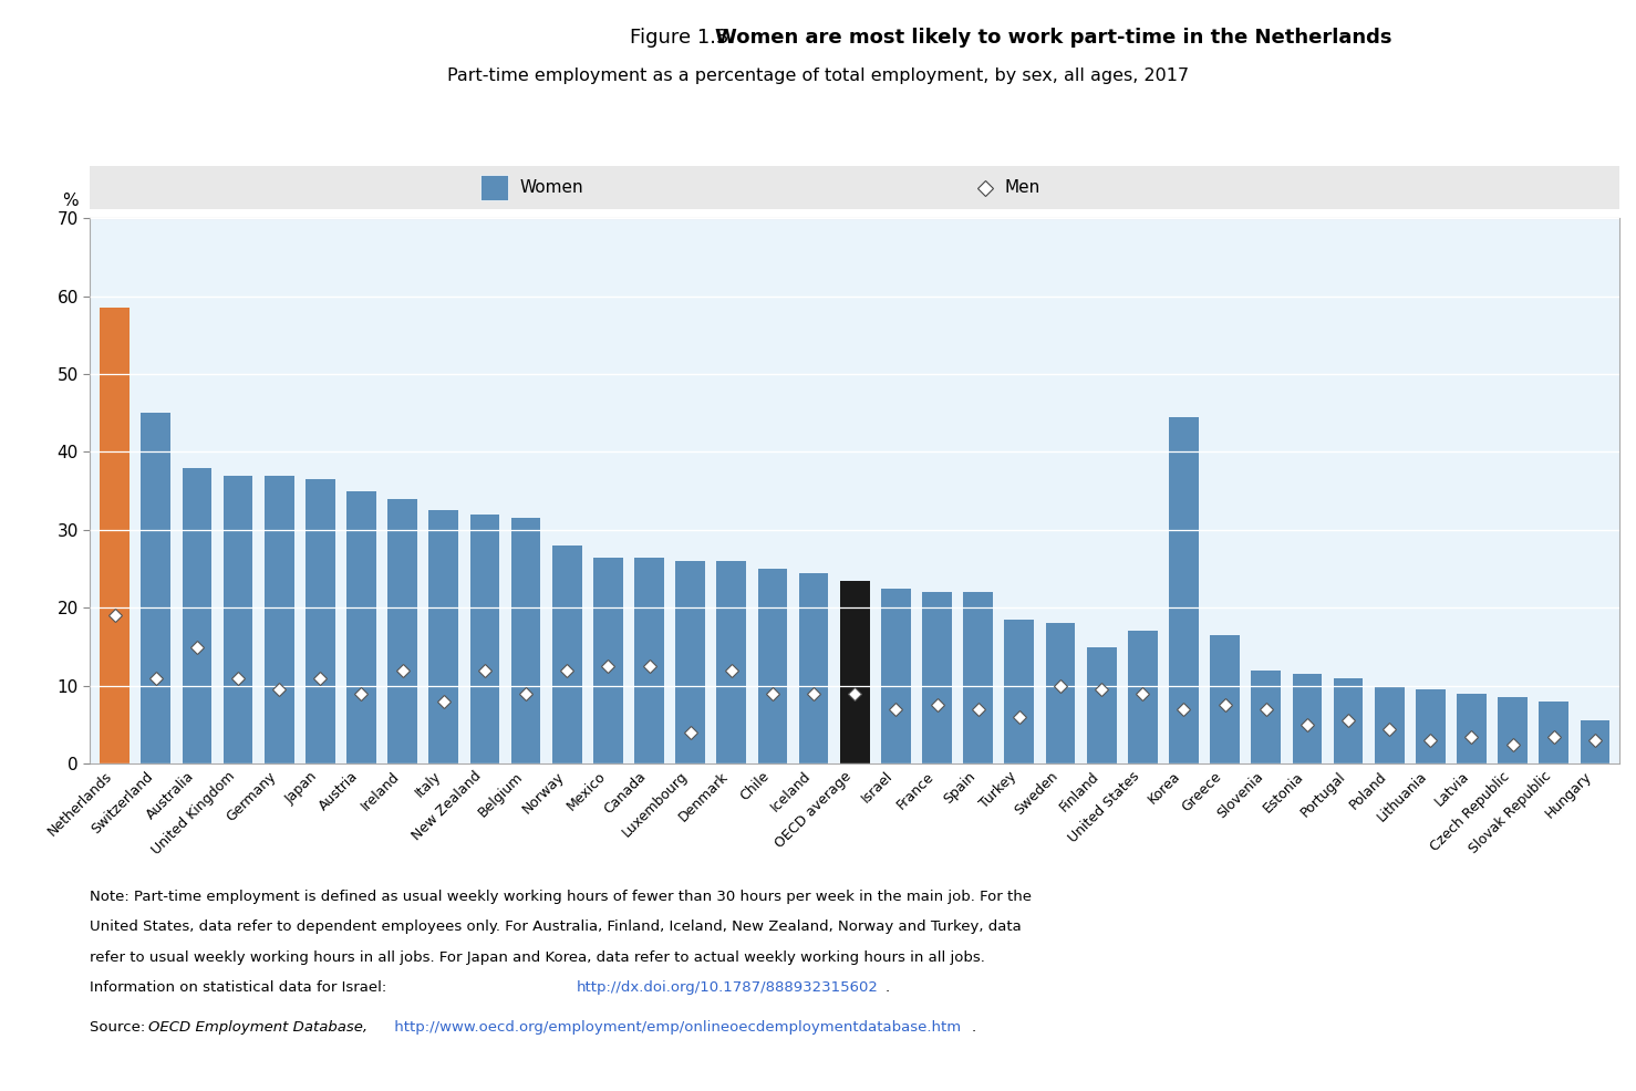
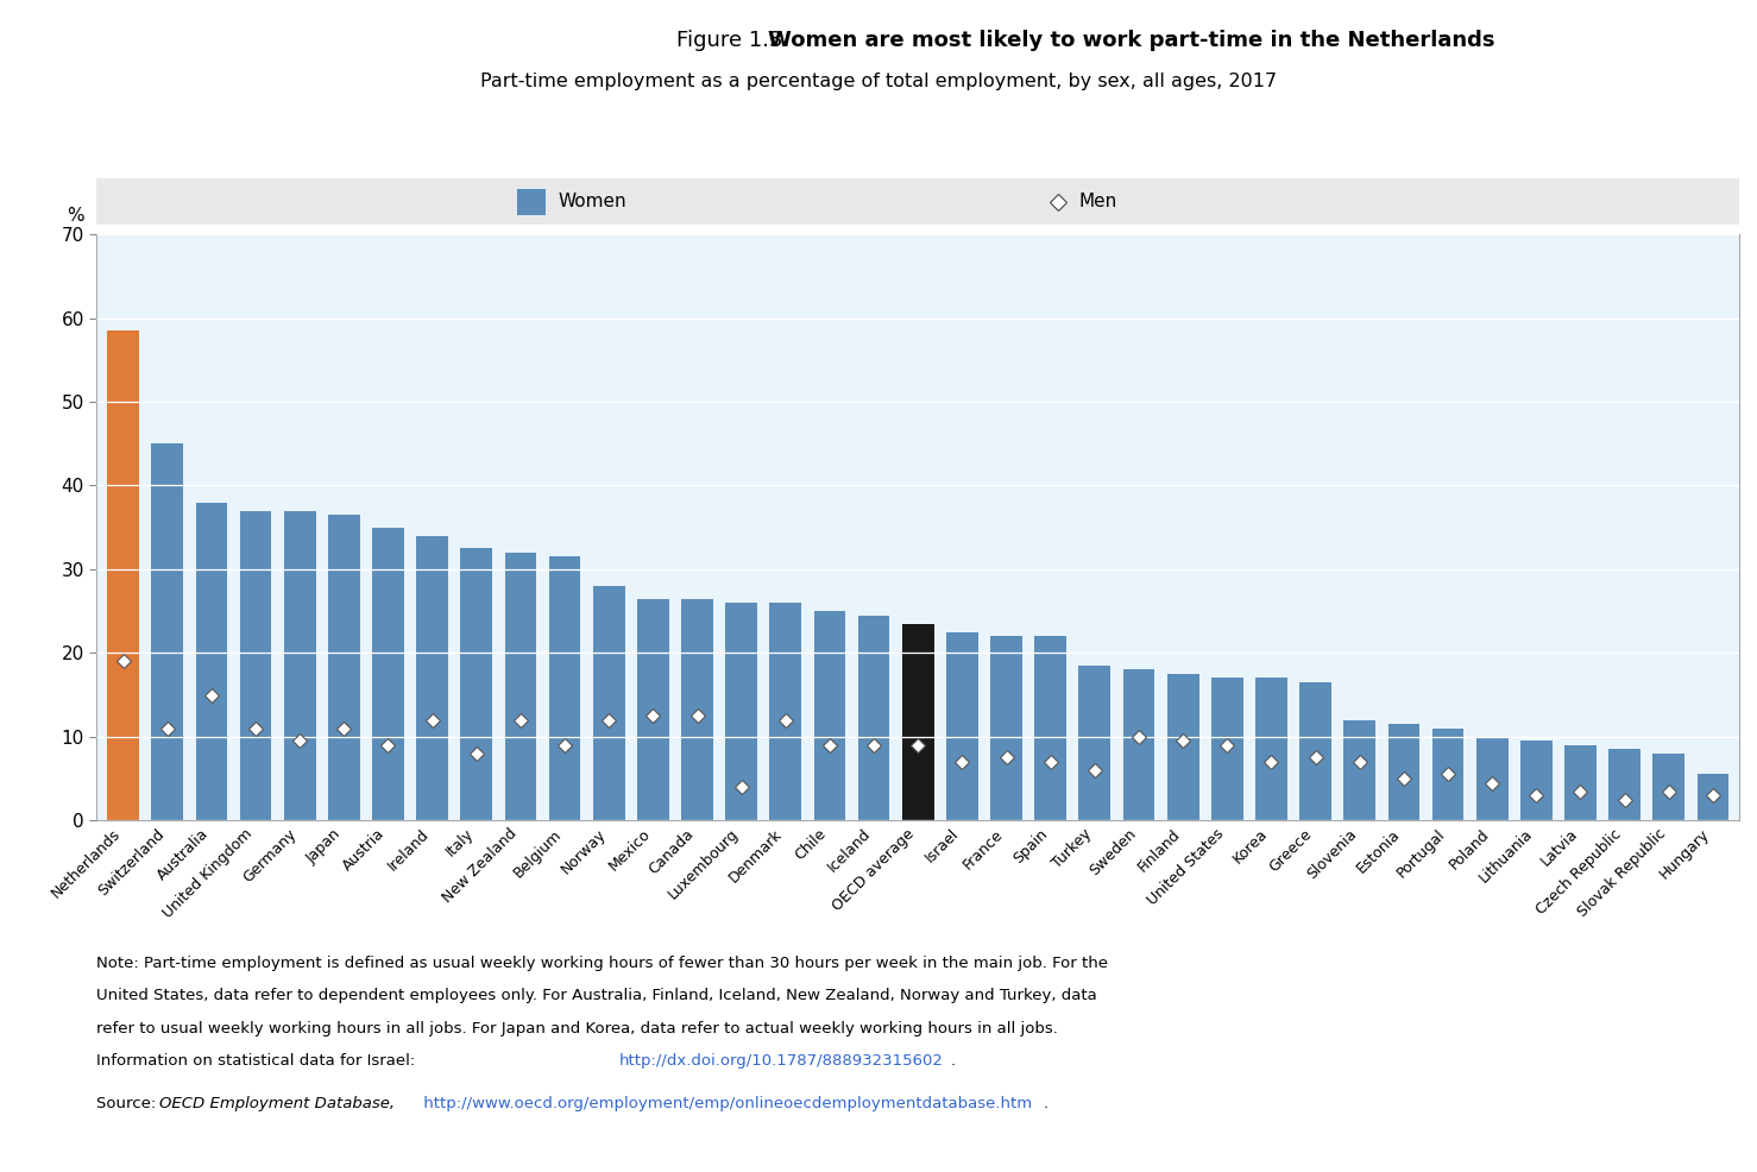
Finland: 15.0 -> 17.5
Korea: 44.4 -> 17.0
